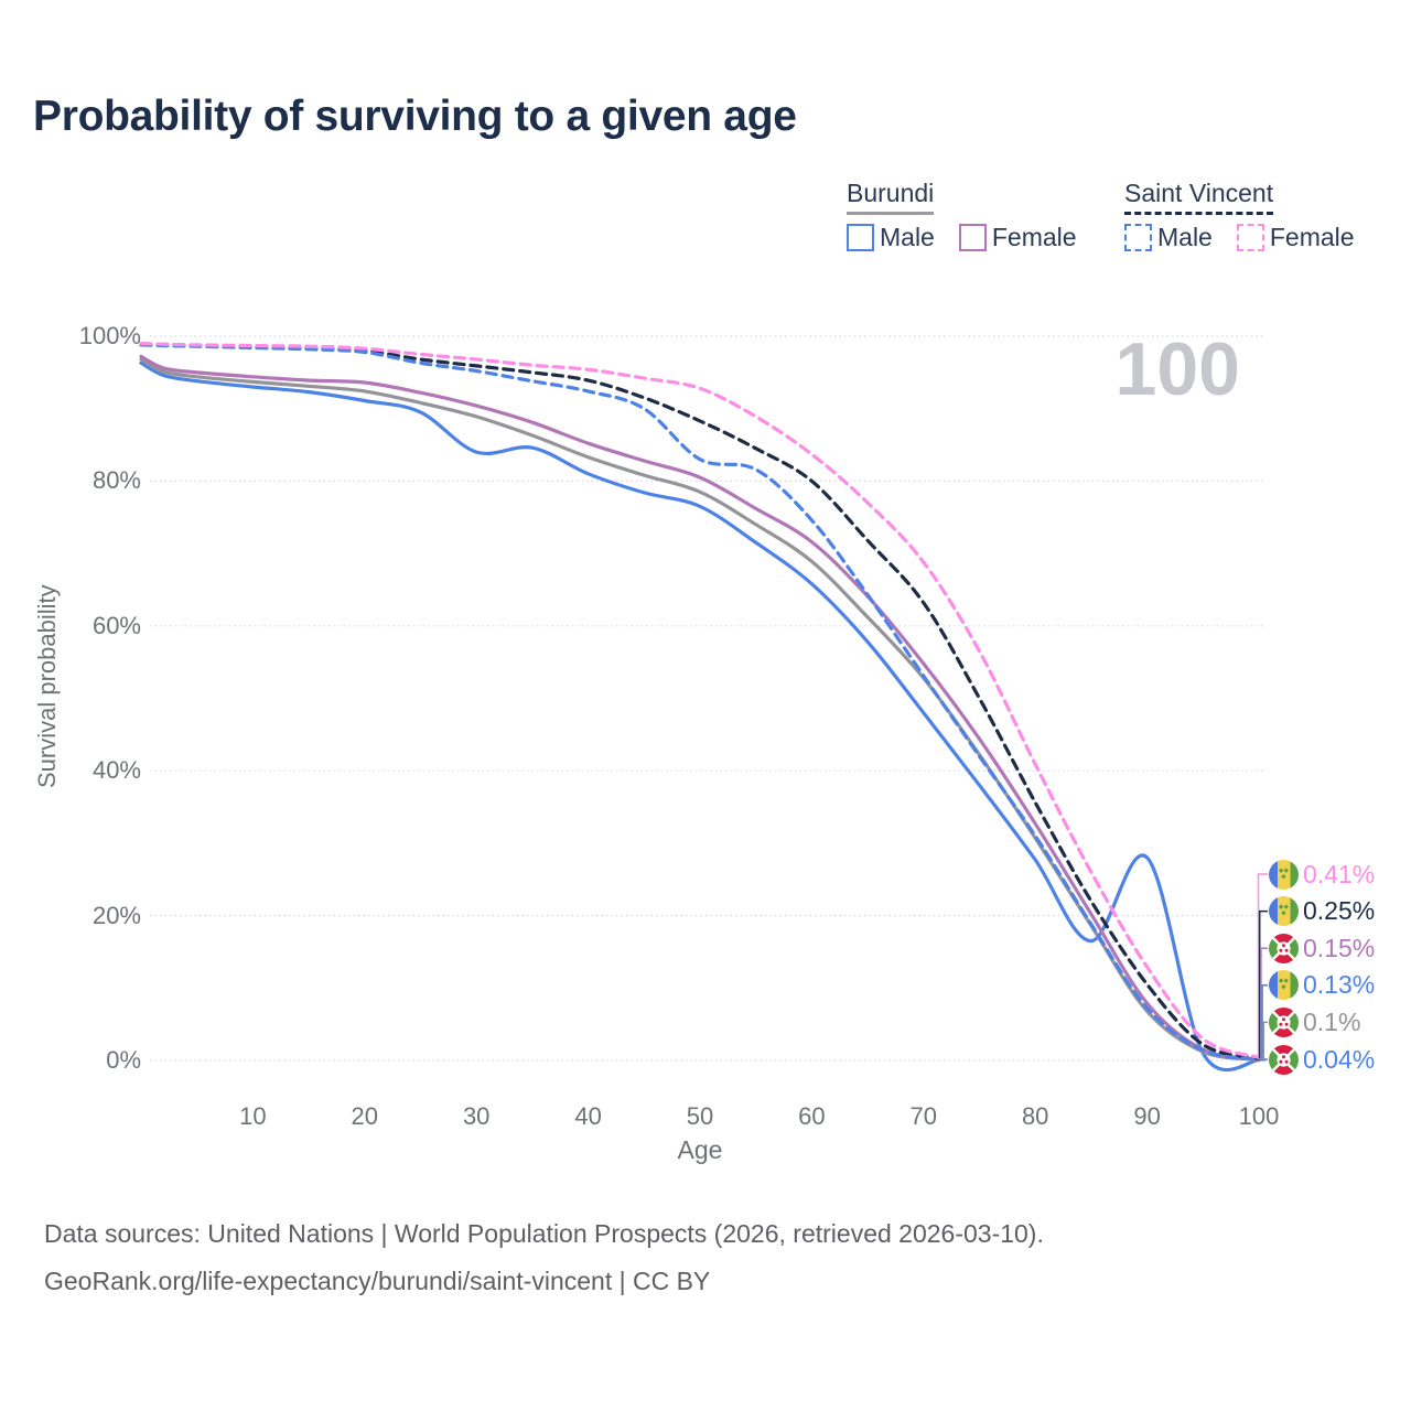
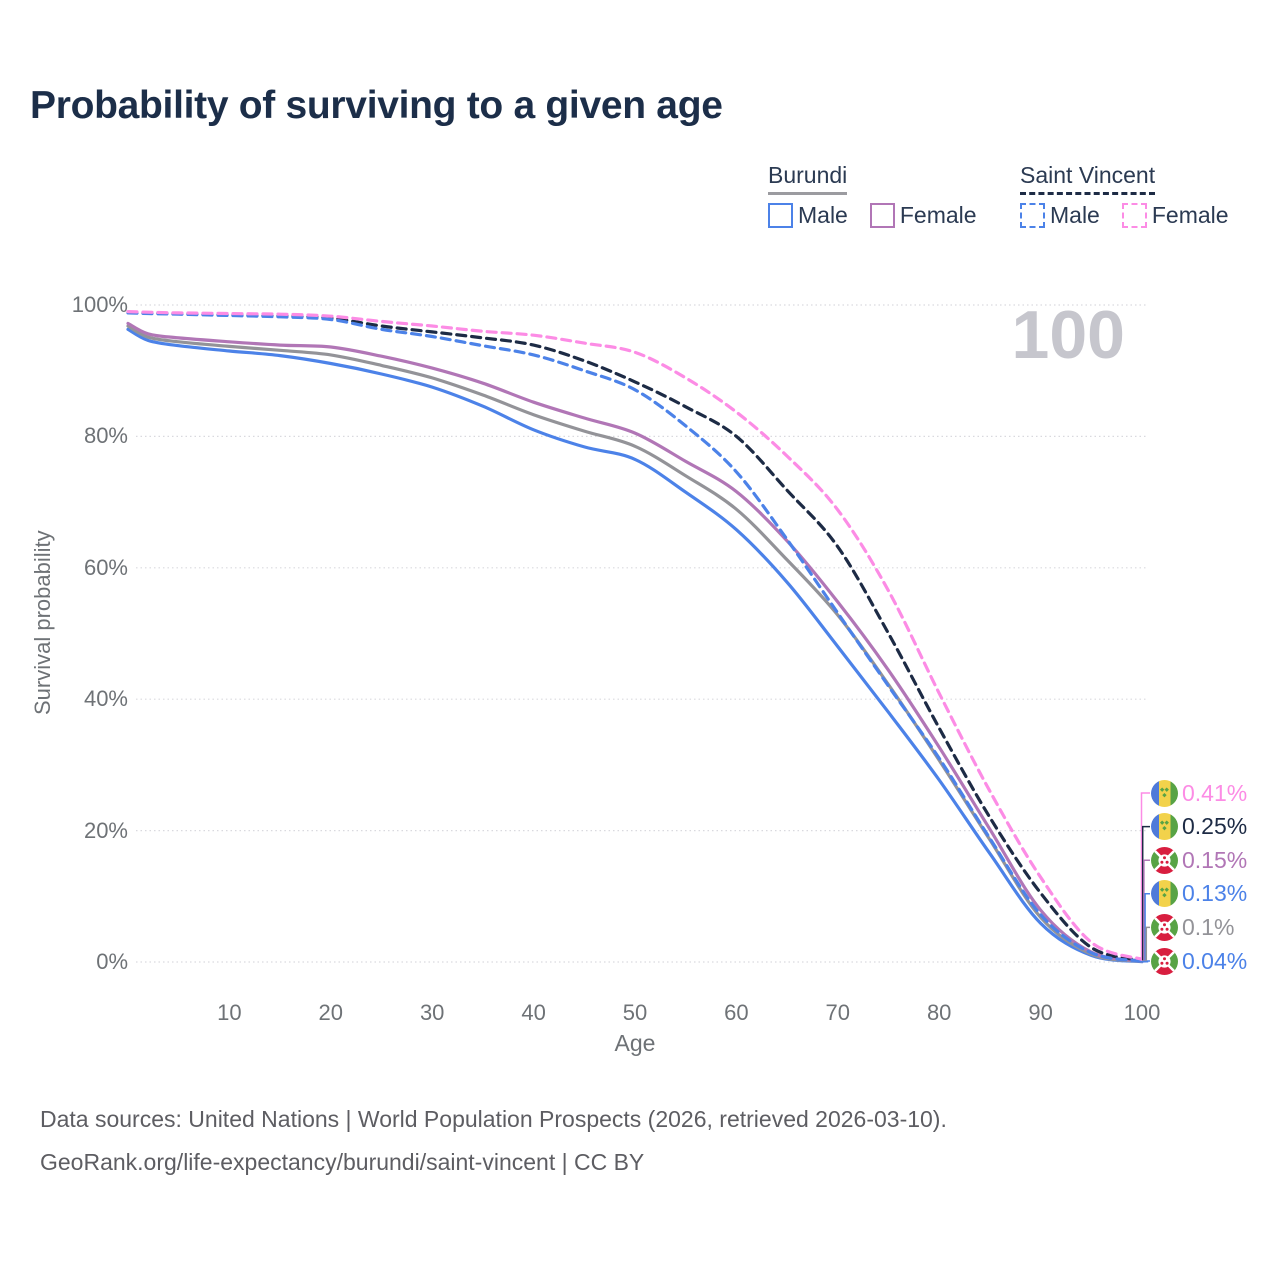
Burundi Male/30: 84% -> 88%
Saint Vincent Male/50: 83% -> 87%
Burundi Male/90: 28% -> 6%
